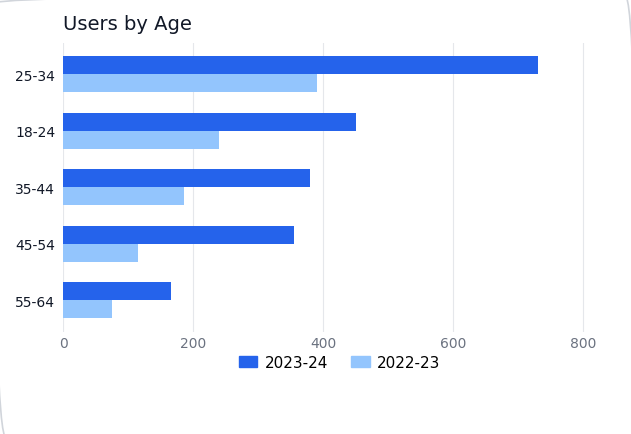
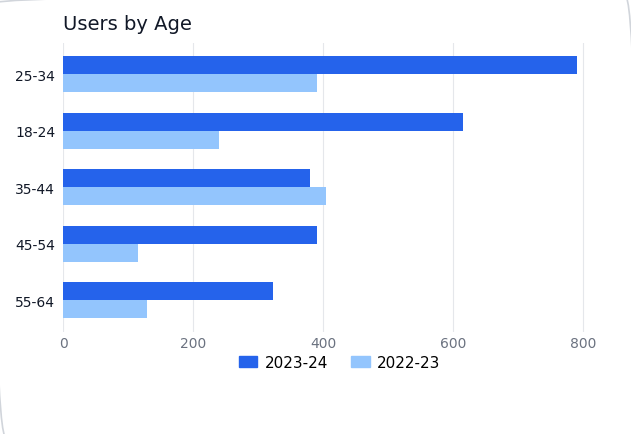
2023-24/25-34: 730 -> 790
2023-24/18-24: 450 -> 614
2022-23/35-44: 185 -> 404
2023-24/45-54: 355 -> 390
2023-24/55-64: 165 -> 322
2022-23/55-64: 75 -> 128
